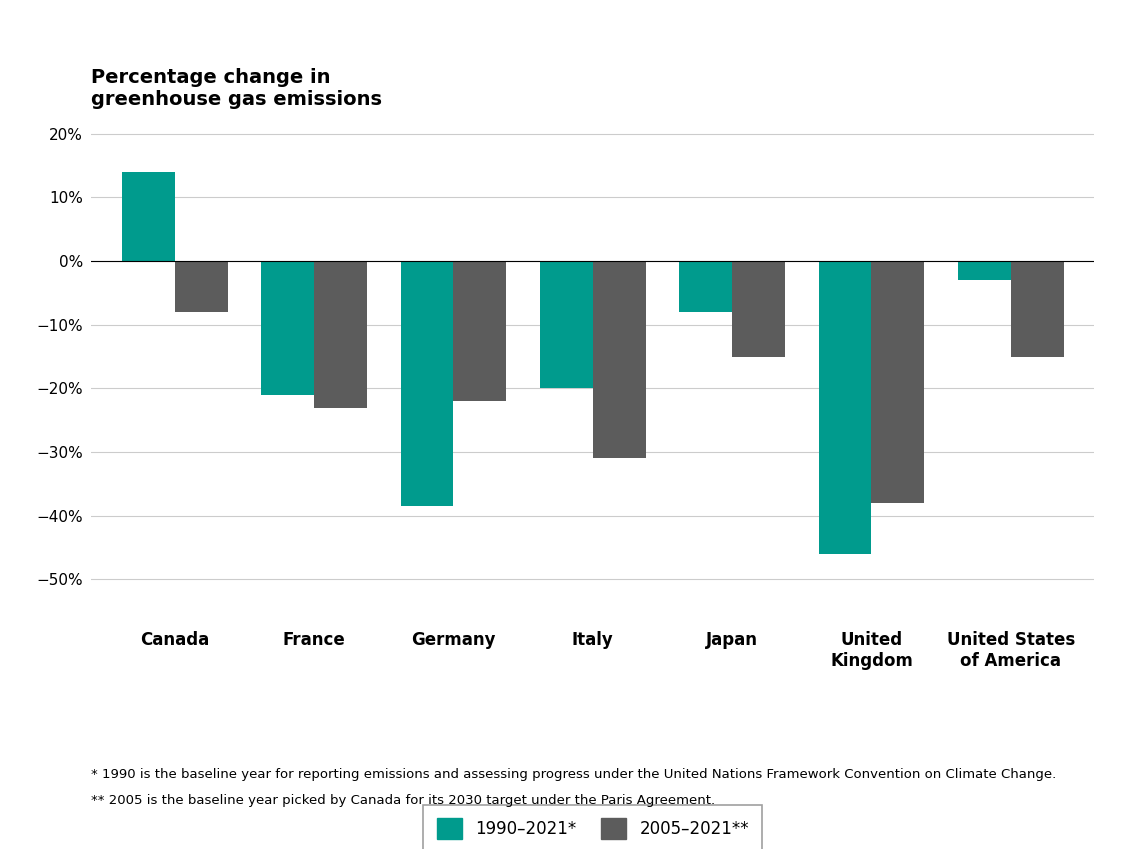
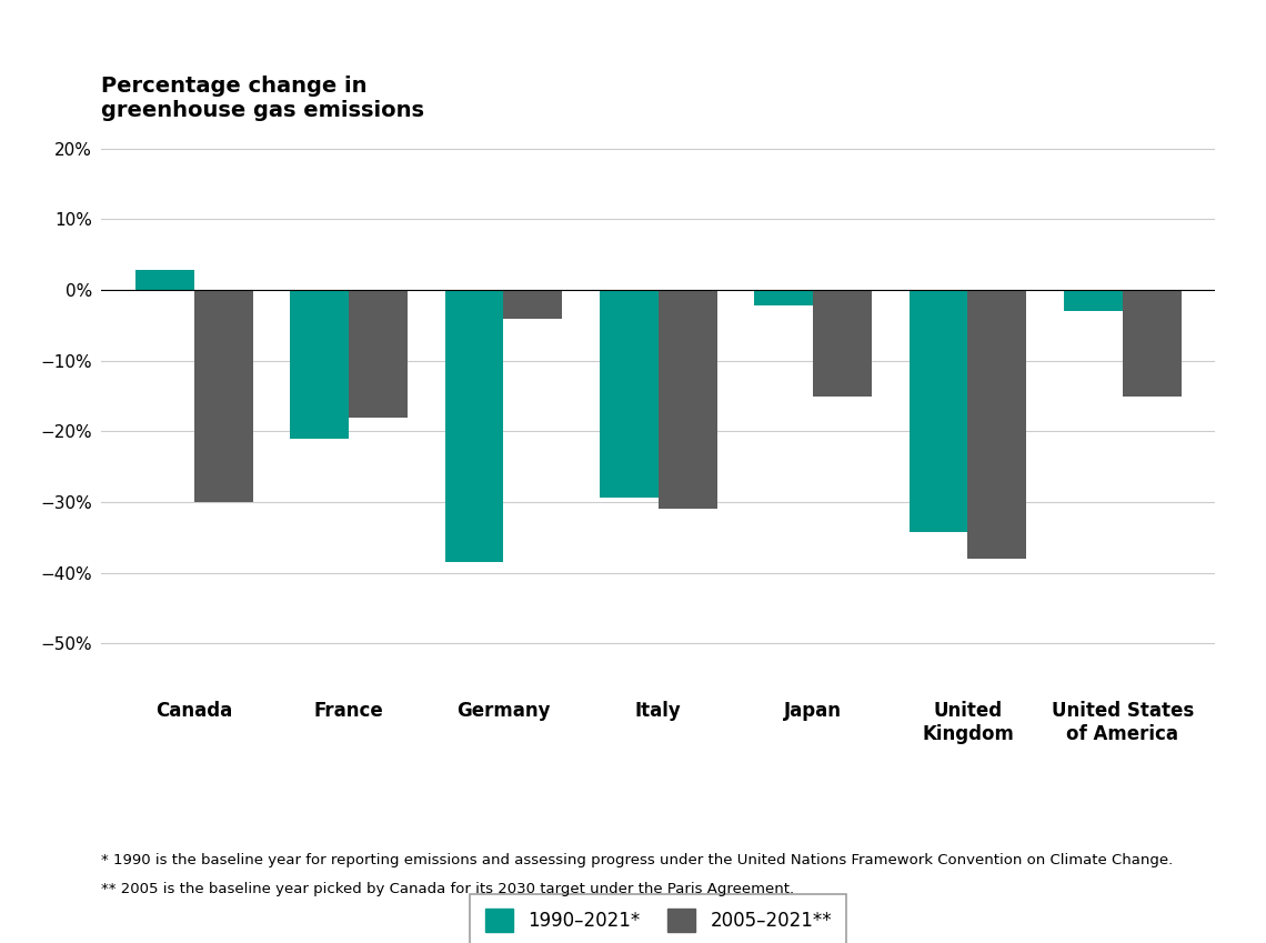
1990–2021*/Canada: 14.0% -> 2.8%
2005–2021**/Canada: -8% -> -30%
2005–2021**/France: -23% -> -18%
2005–2021**/Germany: -22% -> -4%
1990–2021*/Italy: -20.0% -> -29.4%
1990–2021*/Japan: -8.0% -> -2.2%
1990–2021*/United Kingdom: -46.0% -> -34.2%
